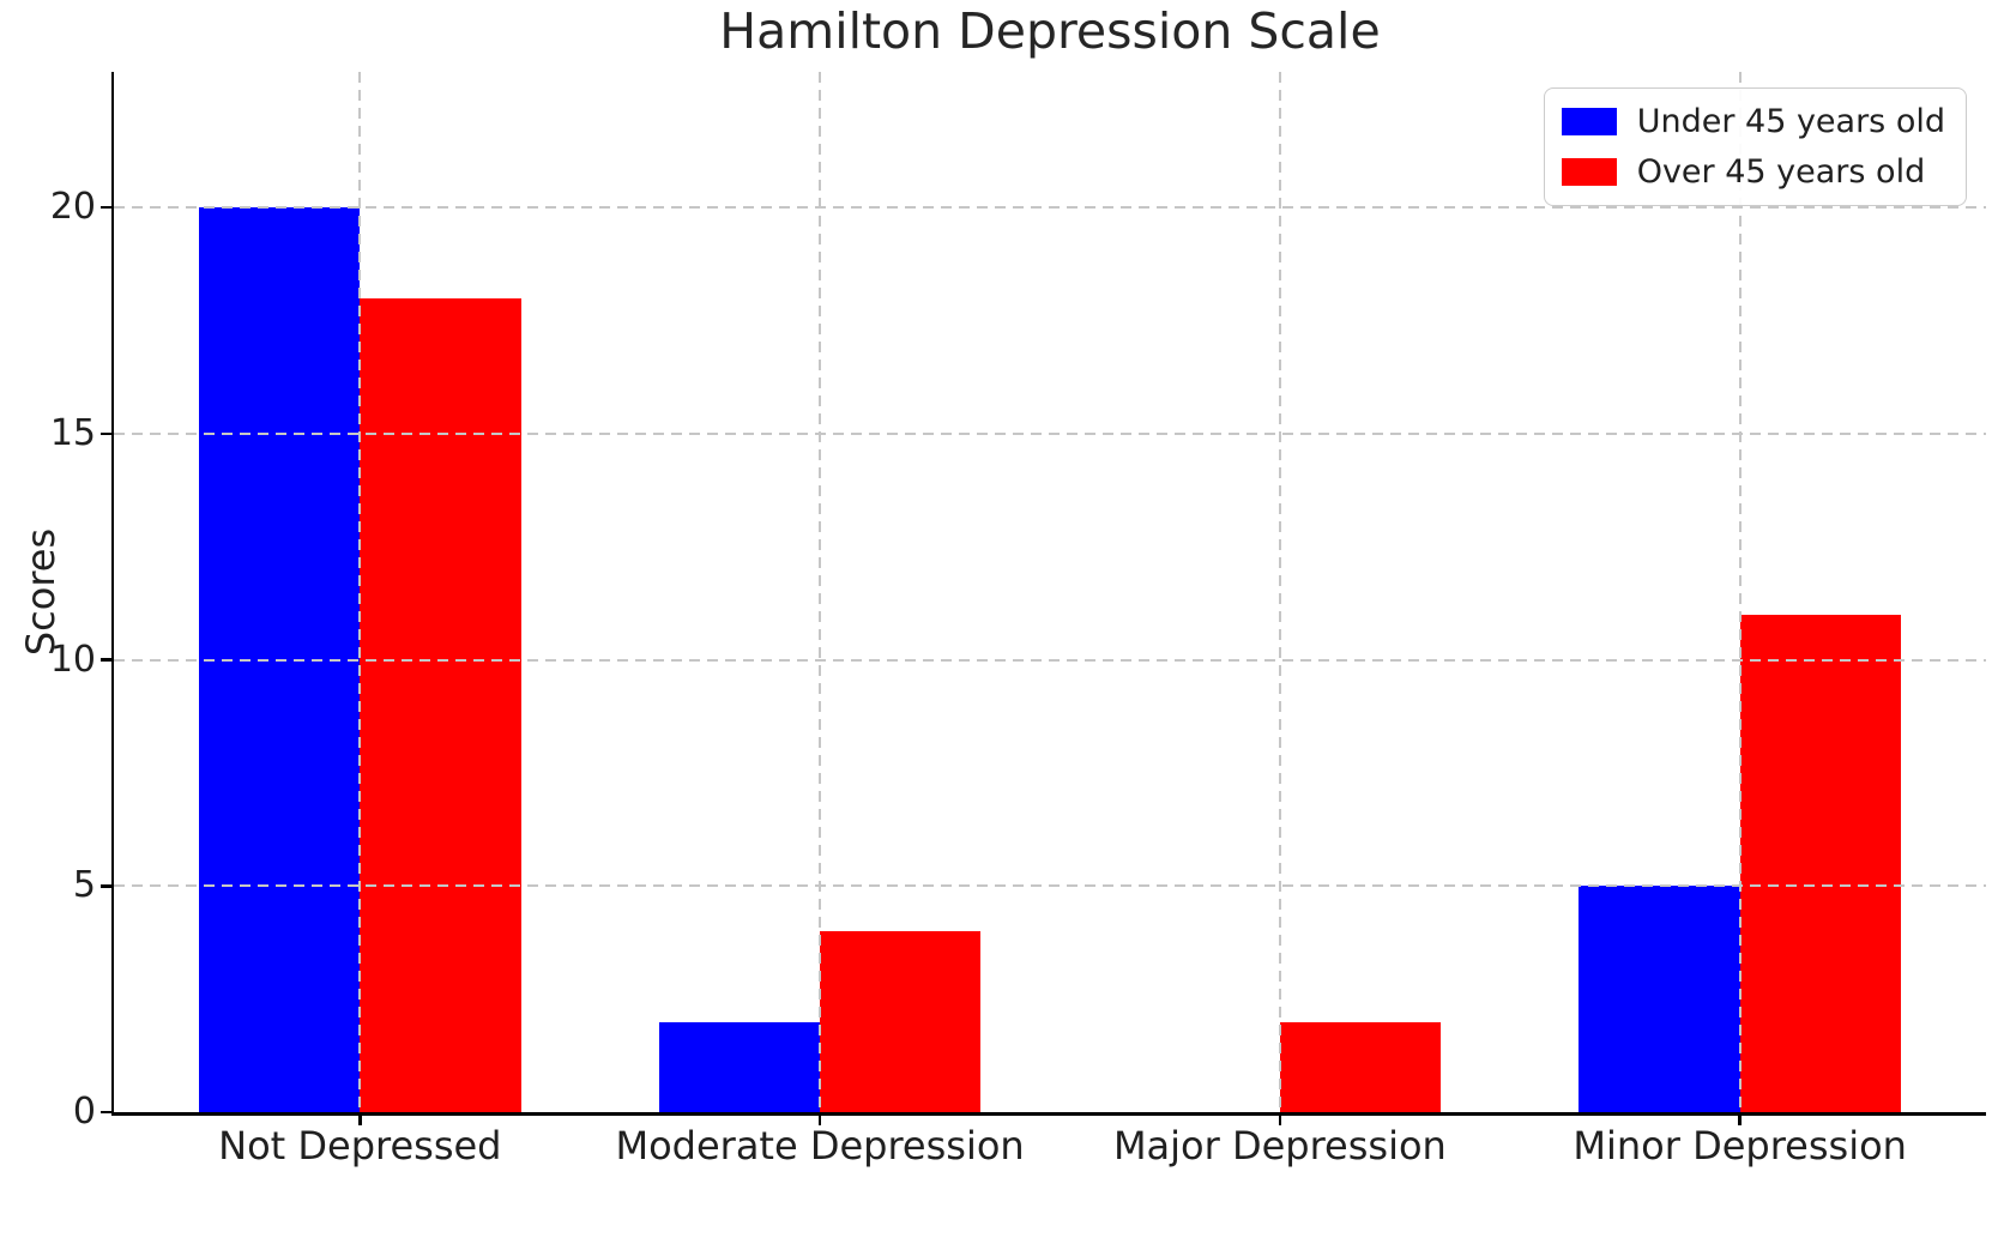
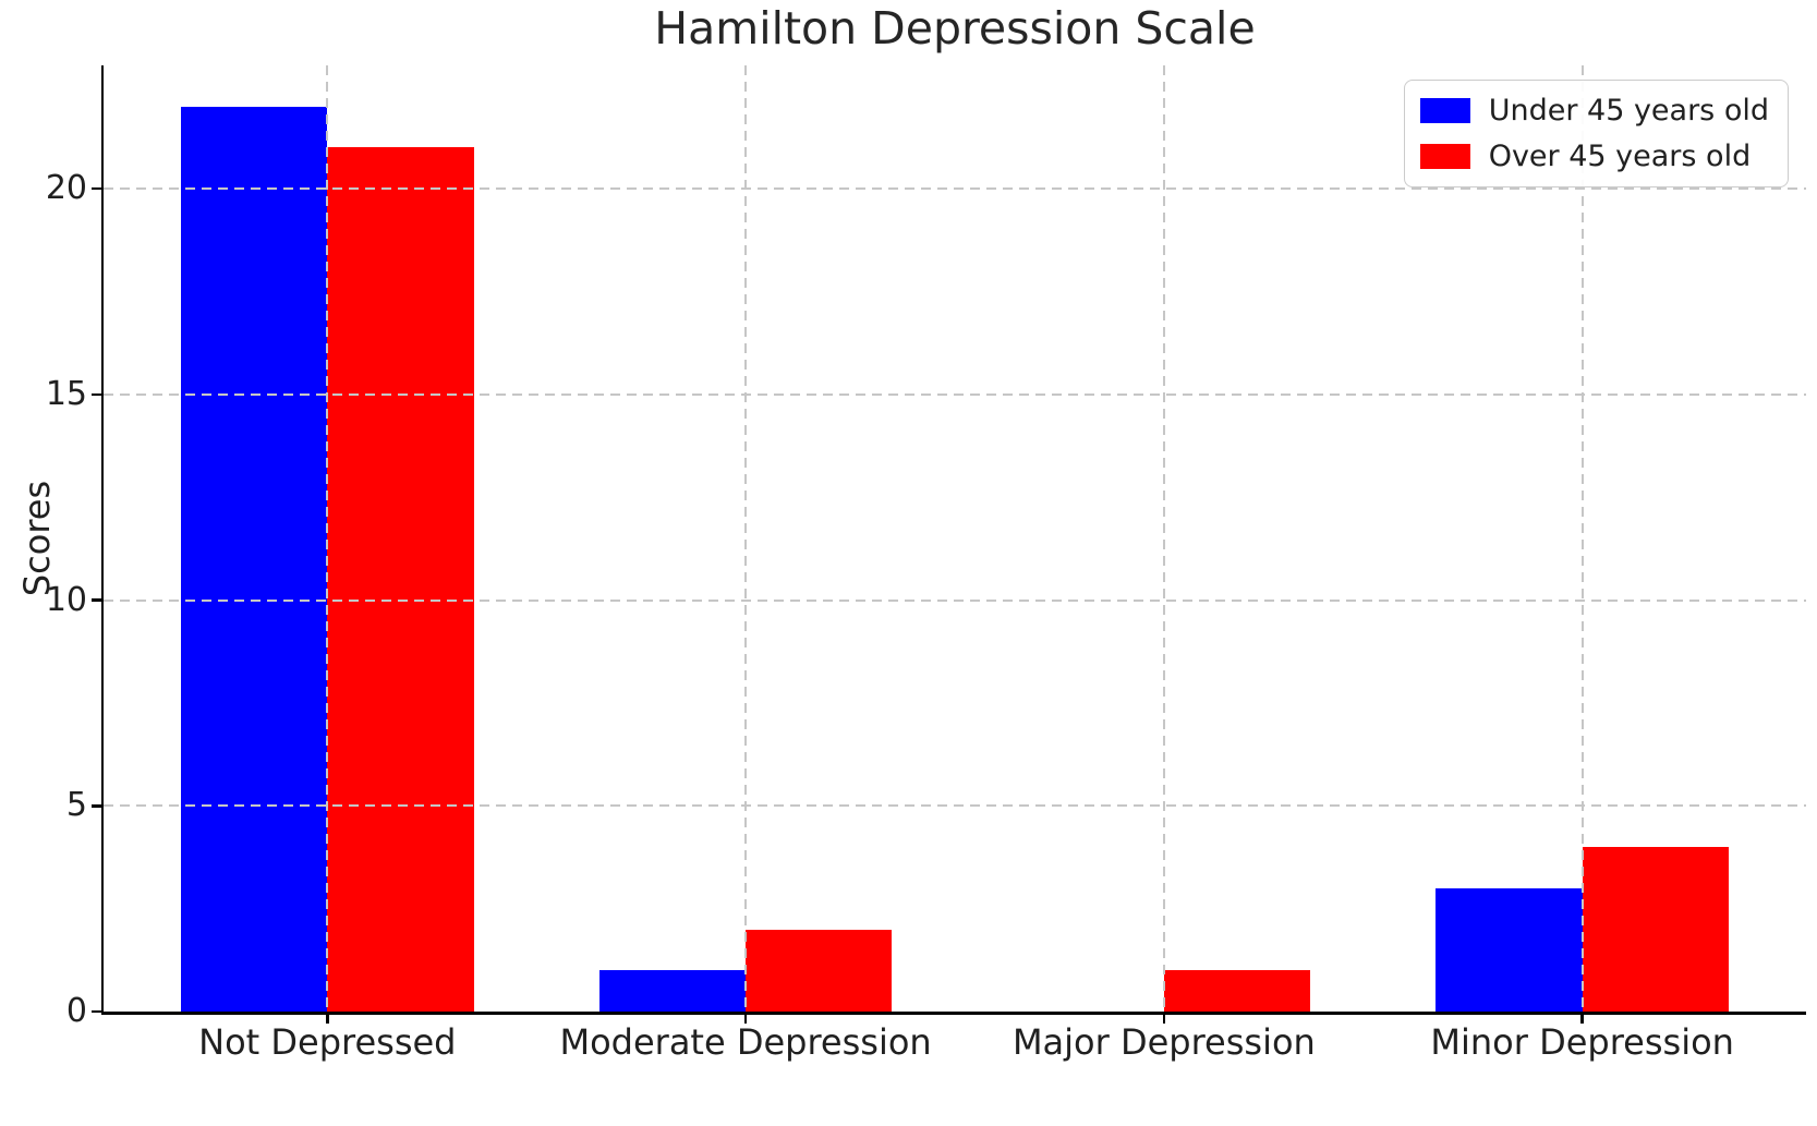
Under 45 years old/Not Depressed: 20 -> 22
Over 45 years old/Not Depressed: 18 -> 21
Under 45 years old/Moderate Depression: 2 -> 1
Over 45 years old/Moderate Depression: 4 -> 2
Over 45 years old/Major Depression: 2 -> 1
Under 45 years old/Minor Depression: 5 -> 3
Over 45 years old/Minor Depression: 11 -> 4
